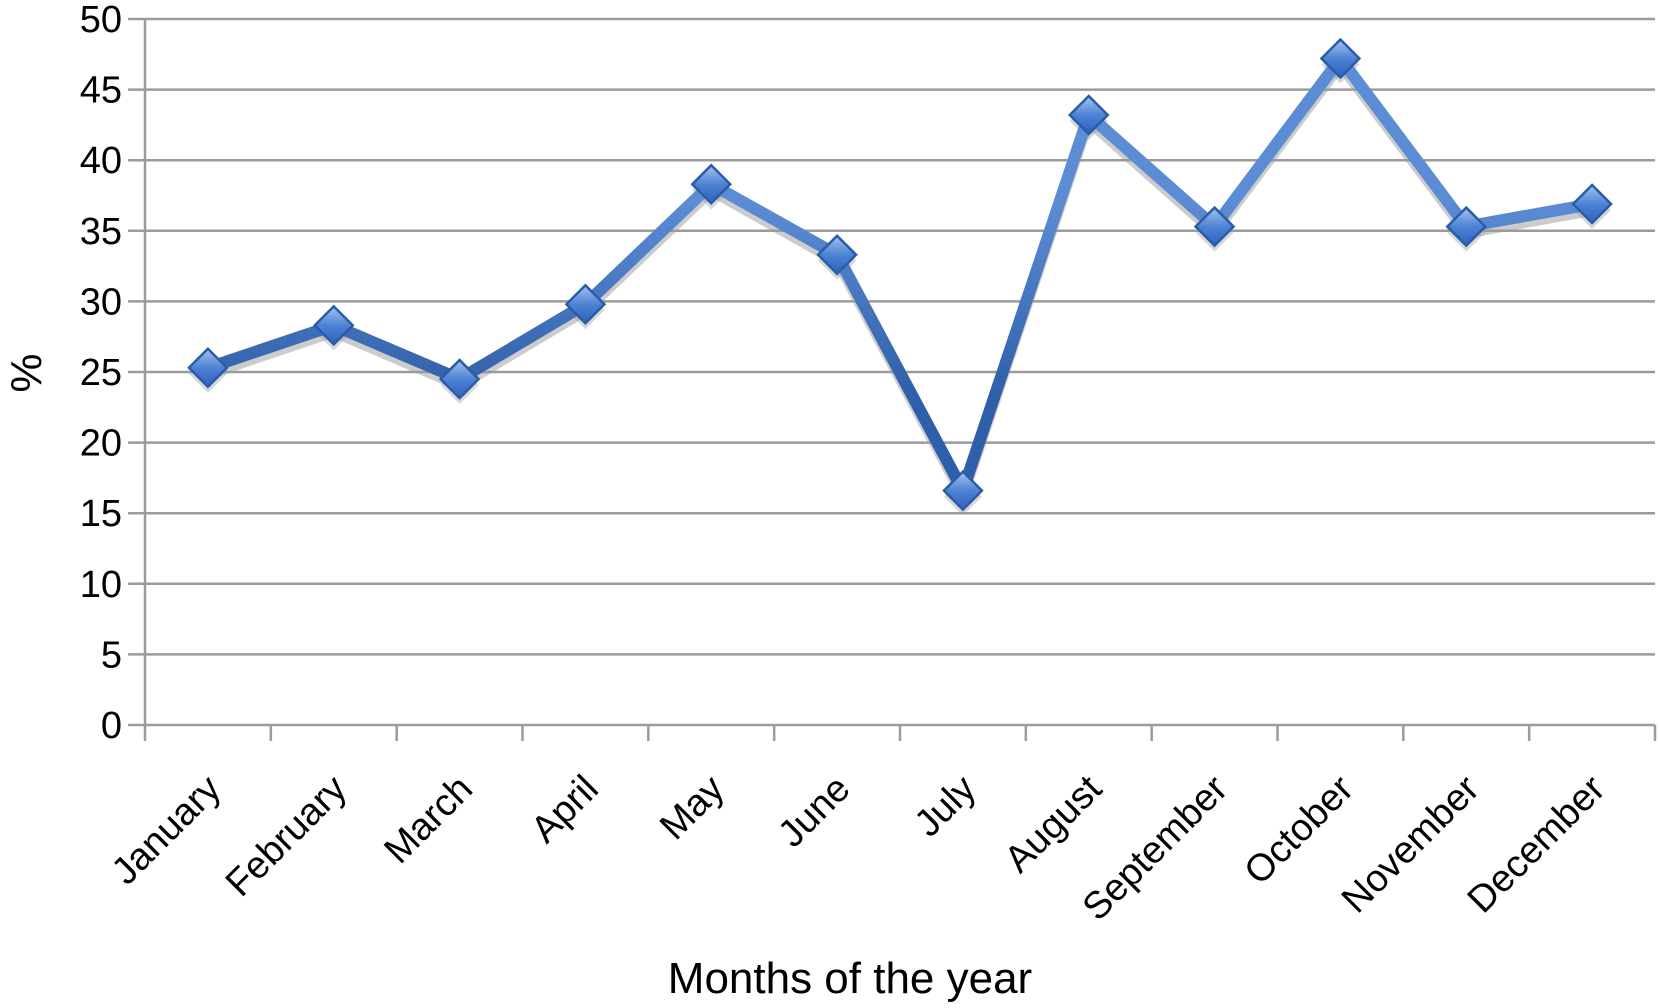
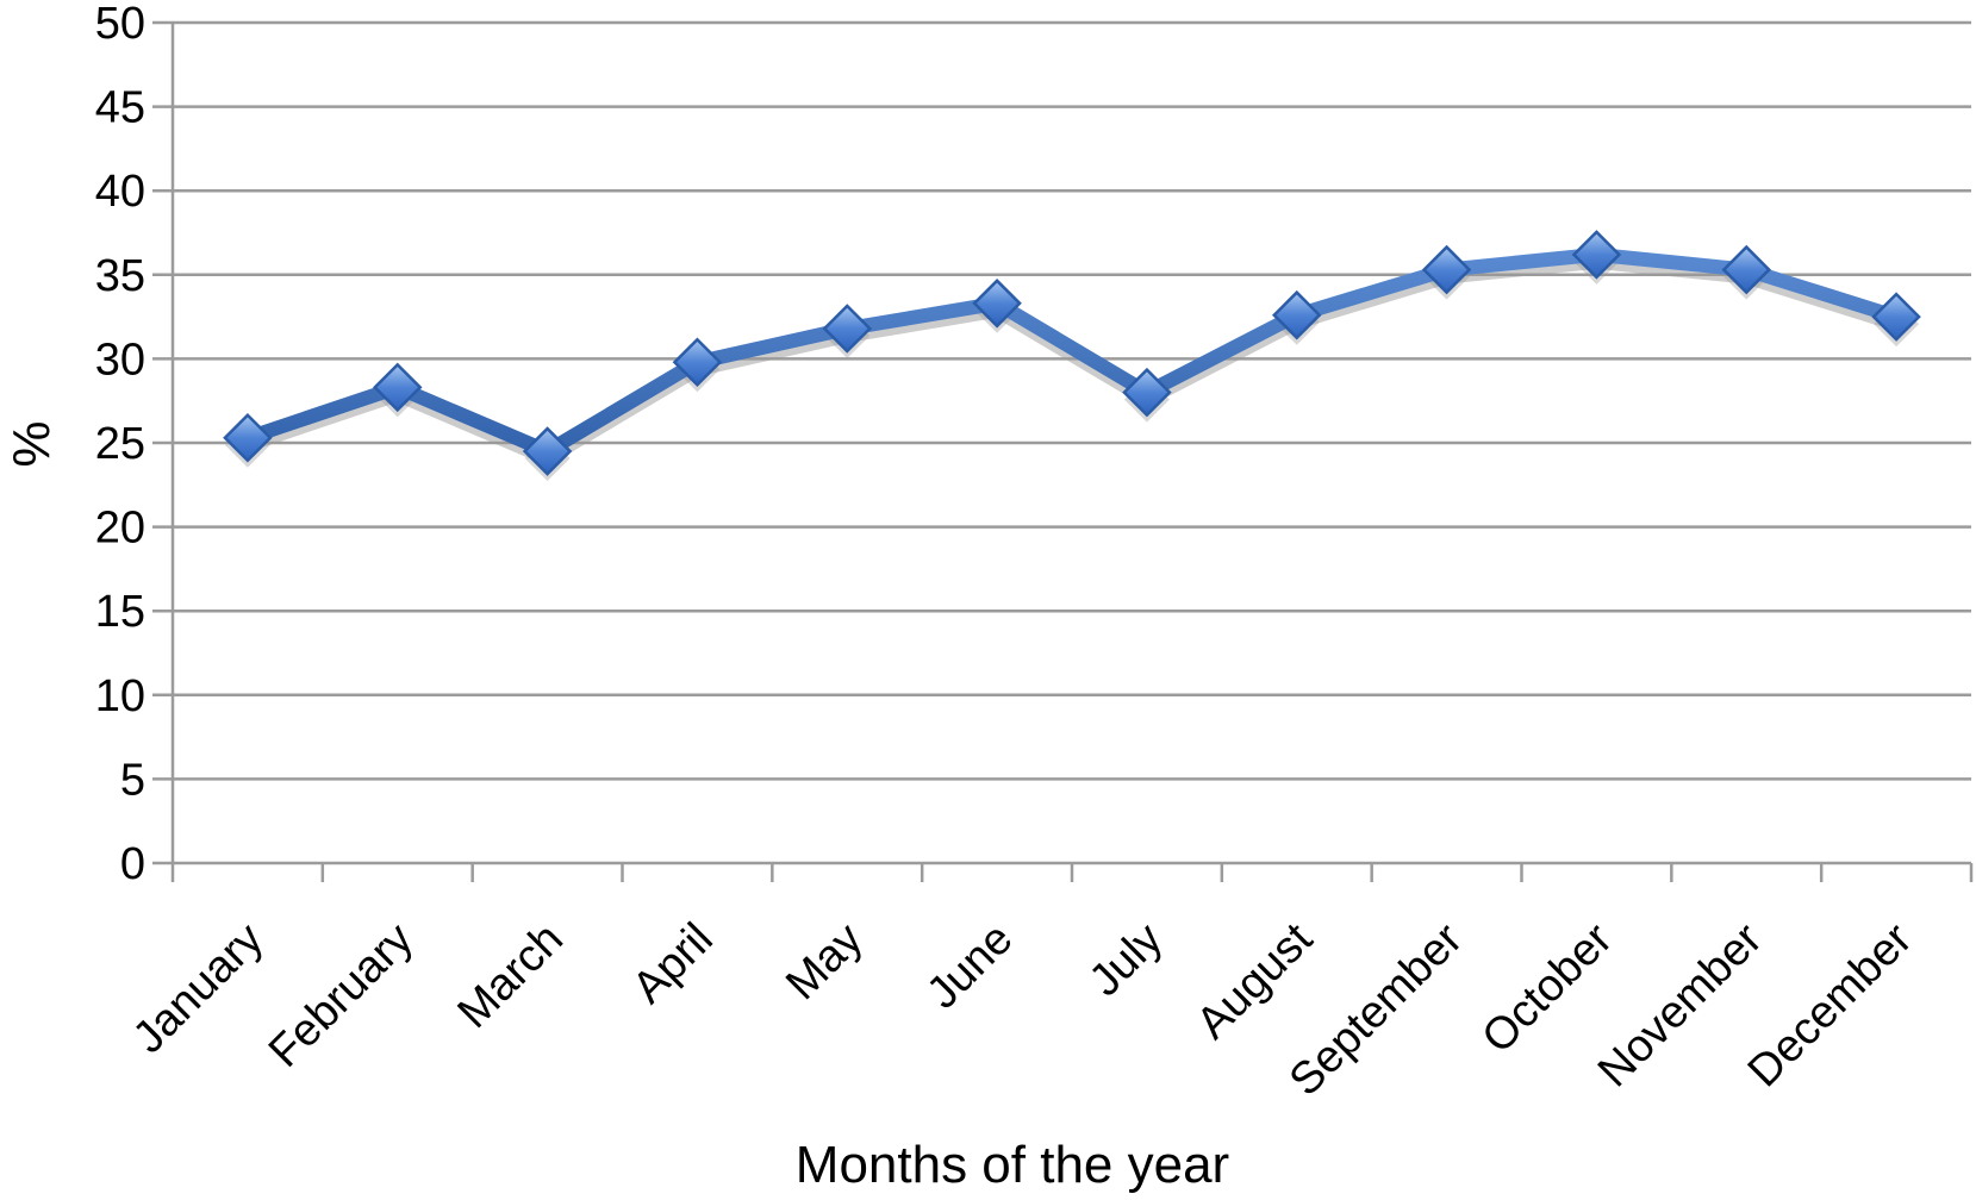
May: 38.3 -> 31.8
July: 16.6 -> 28.0
August: 43.2 -> 32.6
October: 47.2 -> 36.2
December: 36.9 -> 32.5
